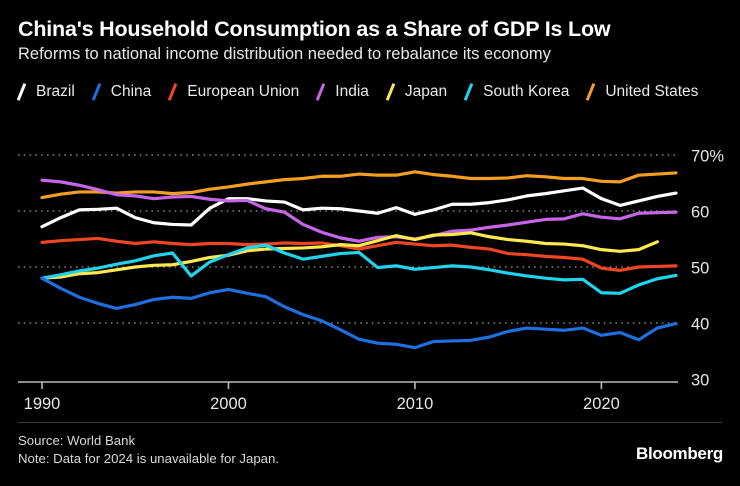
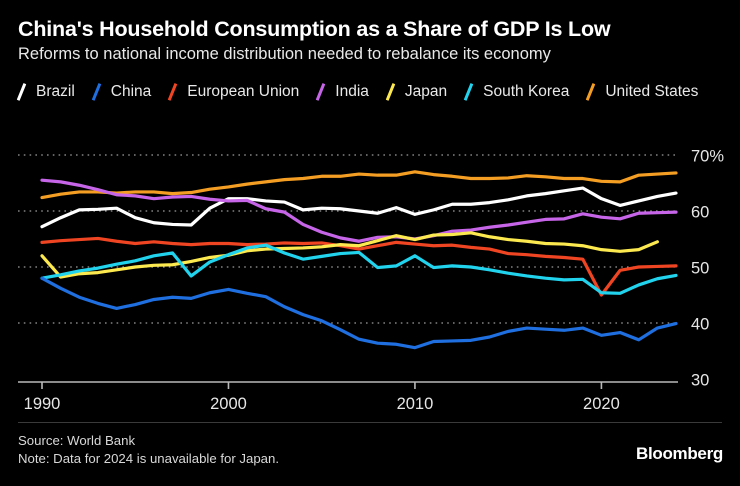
Japan/1990: 48% -> 52%
South Korea/2010: 50% -> 52%
European Union/2020: 50% -> 45%
